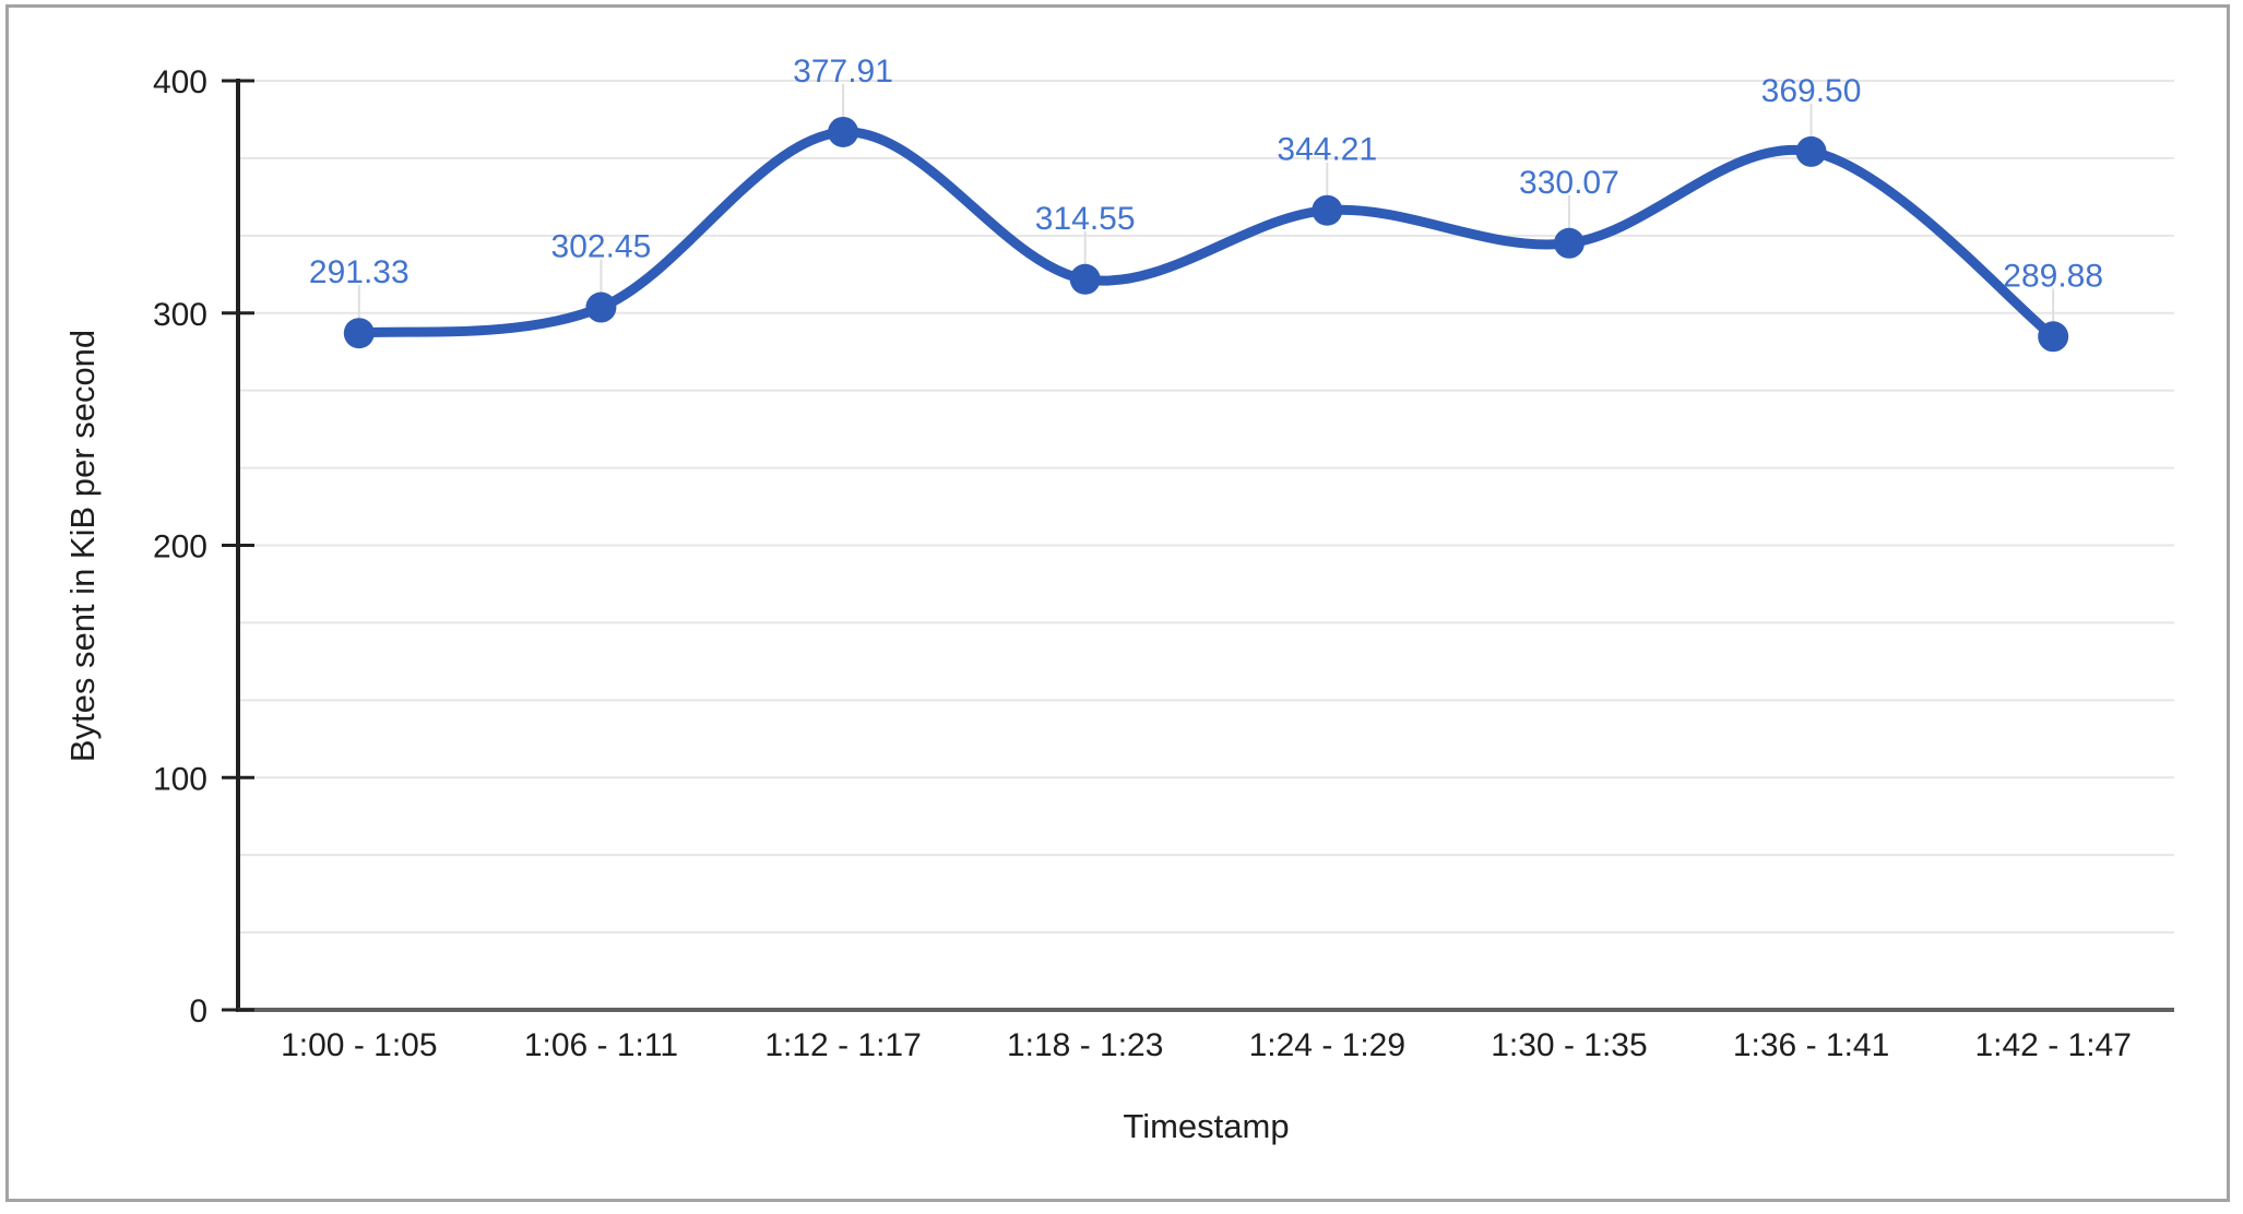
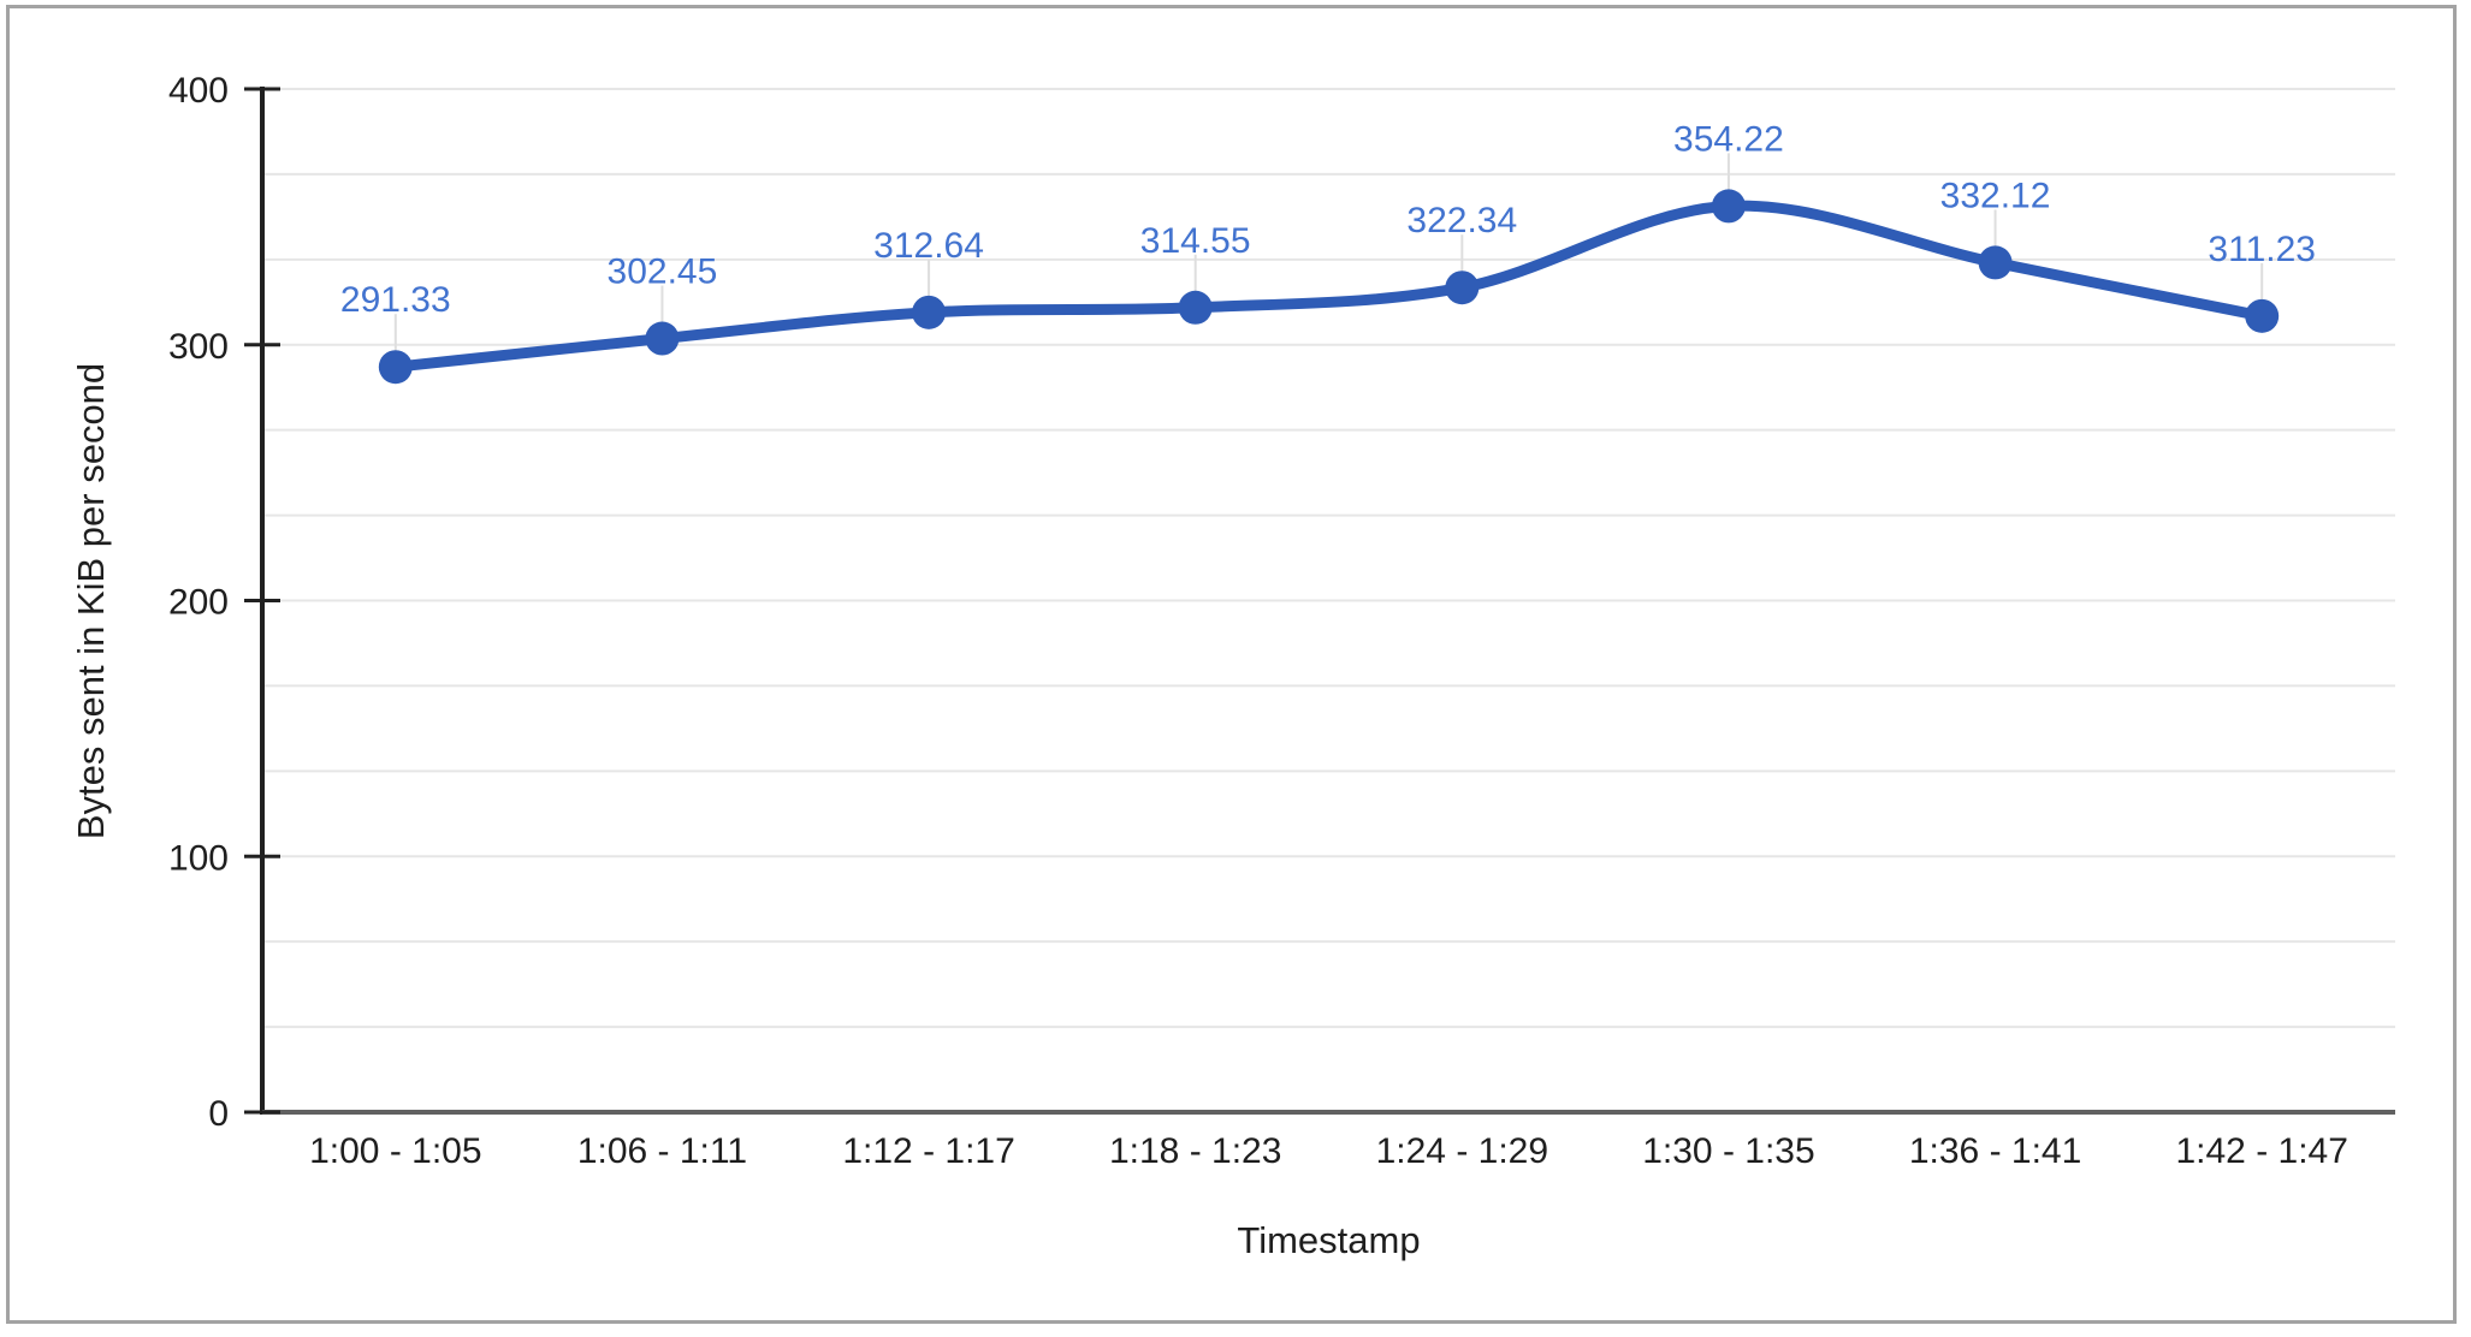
1:12 - 1:17: 377.91 -> 312.64
1:24 - 1:29: 344.21 -> 322.34
1:30 - 1:35: 330.07 -> 354.22
1:36 - 1:41: 369.50 -> 332.12
1:42 - 1:47: 289.88 -> 311.23
